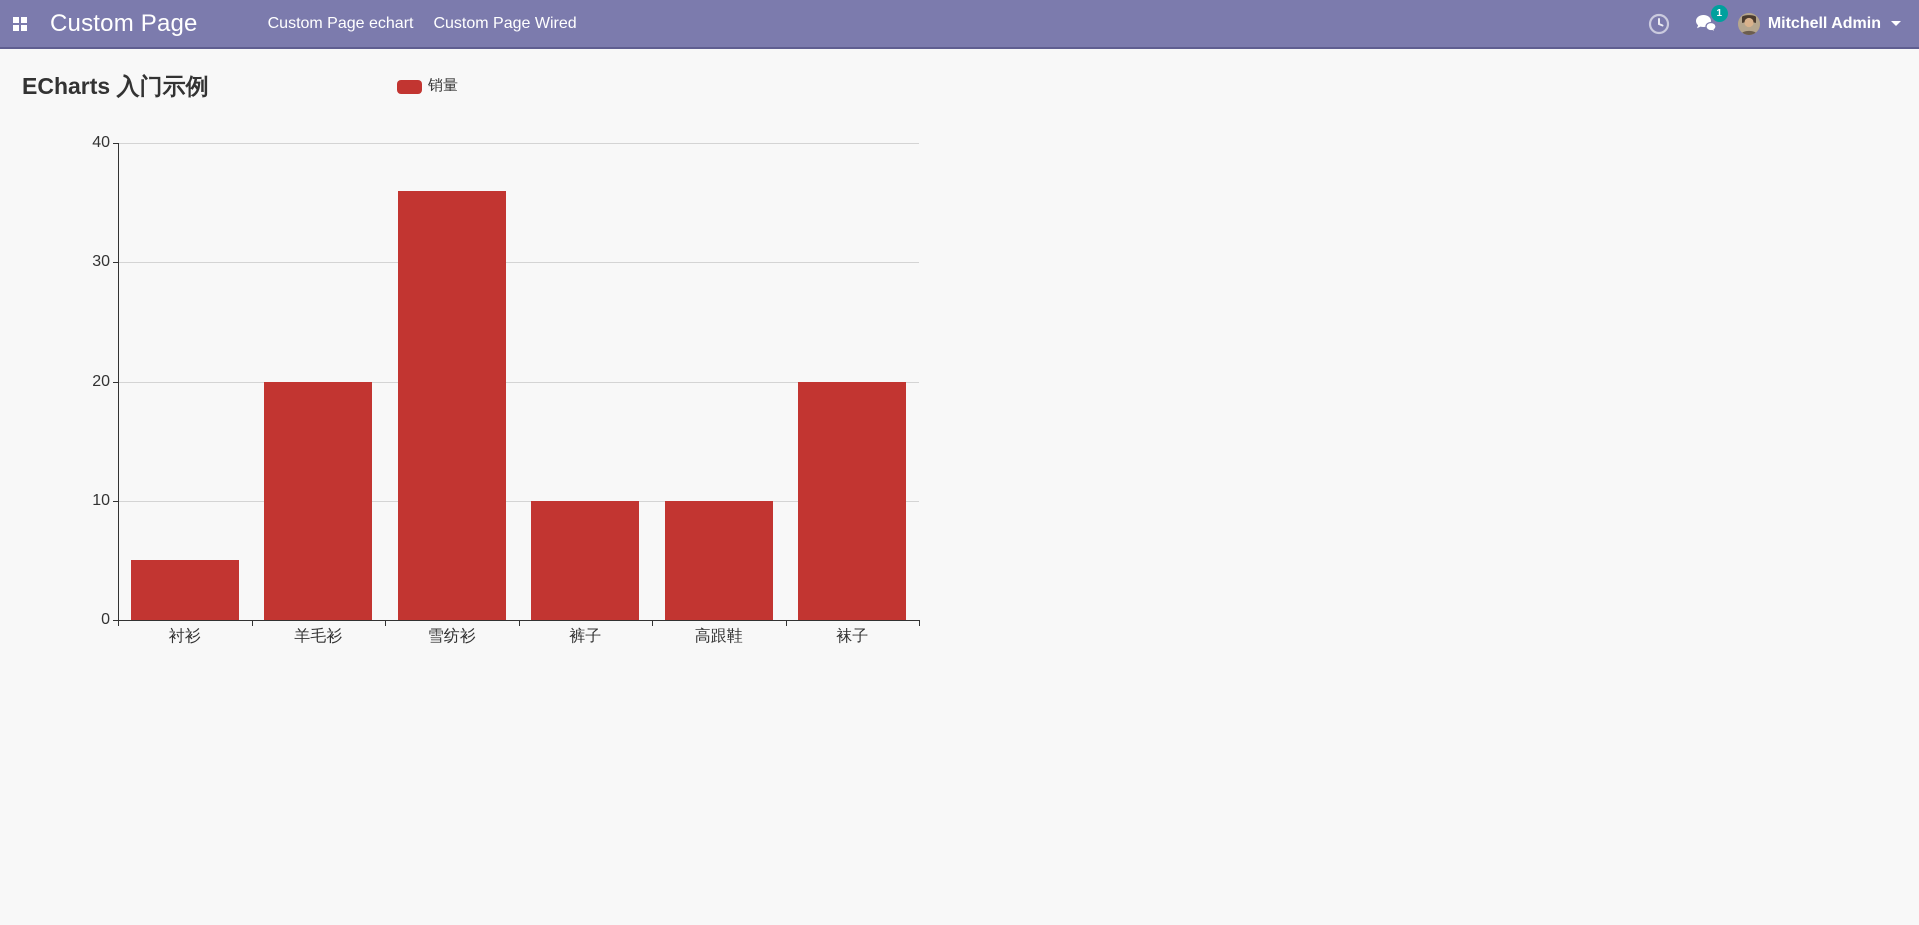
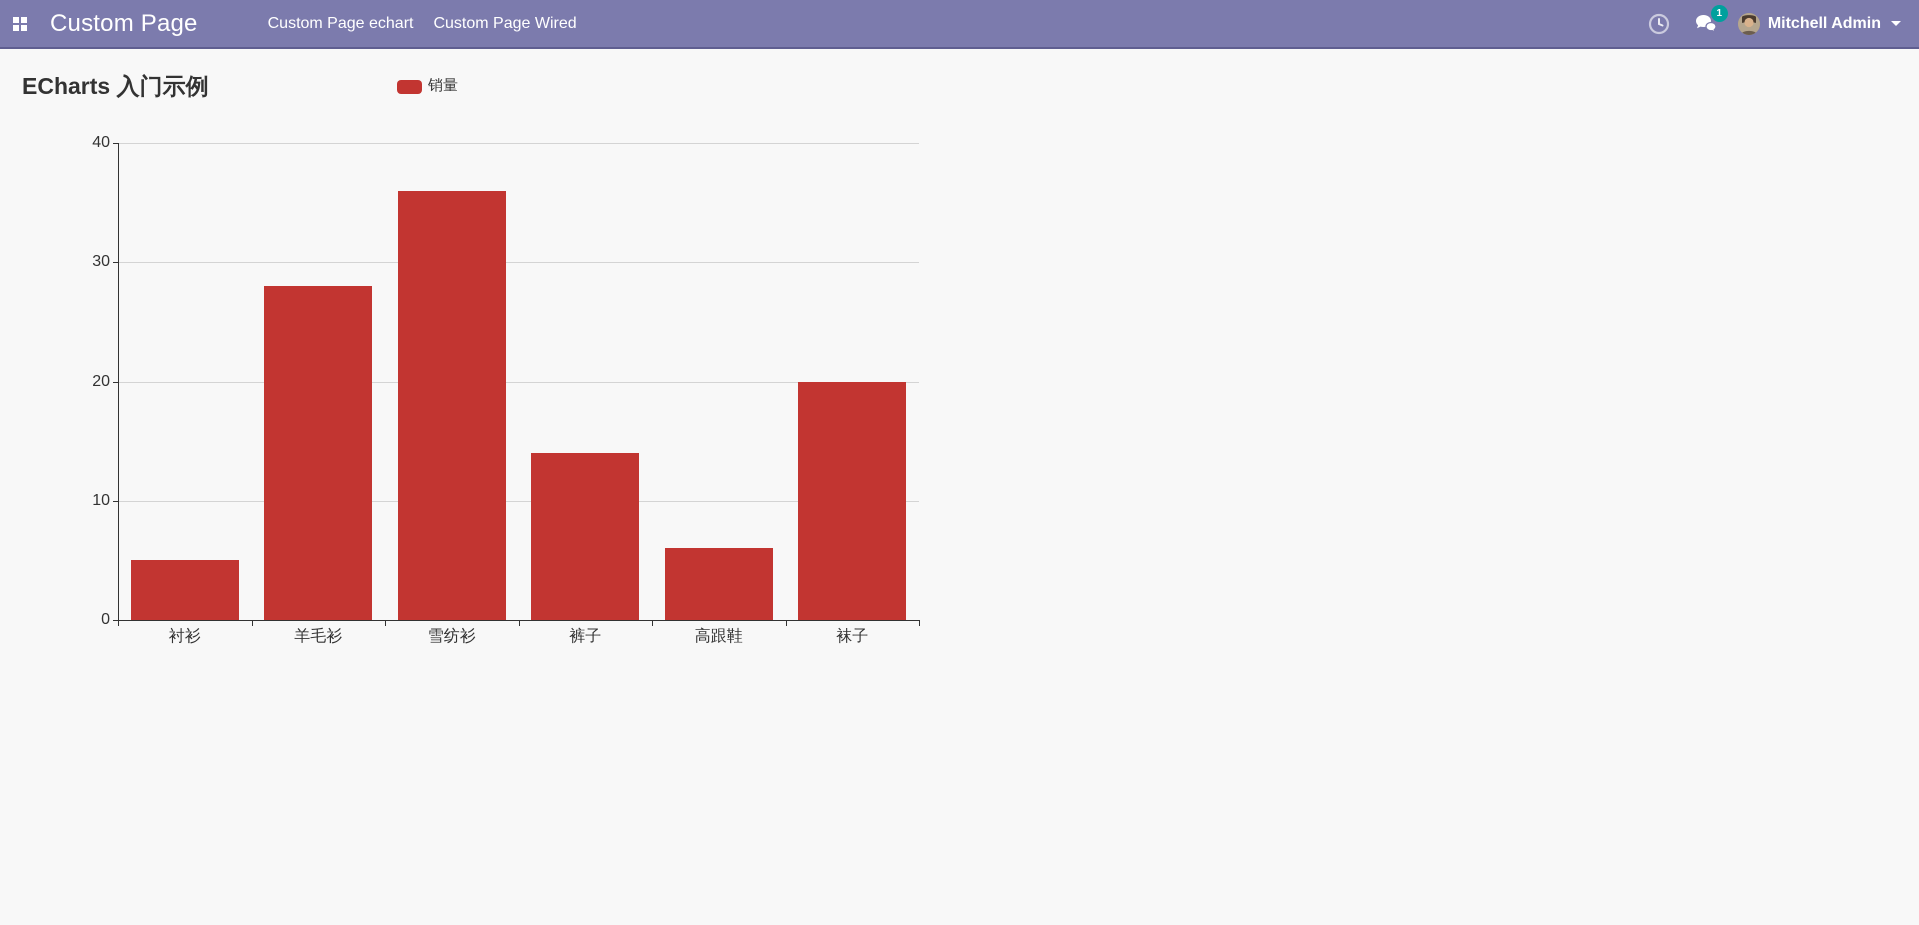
羊毛衫: 20 -> 28
裤子: 10 -> 14
高跟鞋: 10 -> 6
